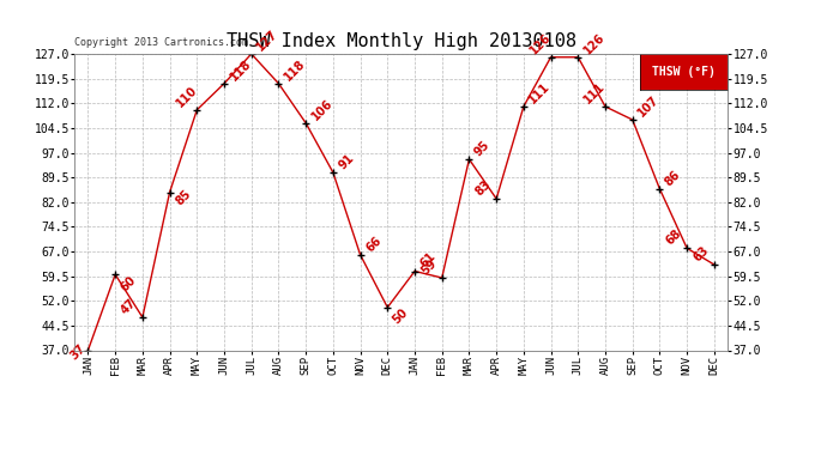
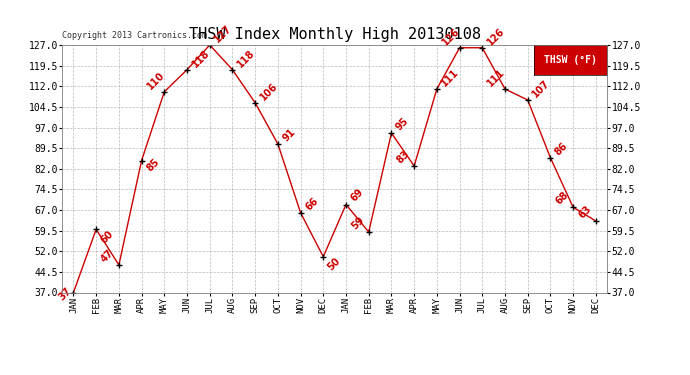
JAN: 61 -> 69
